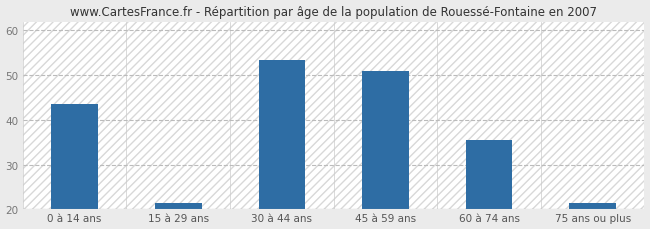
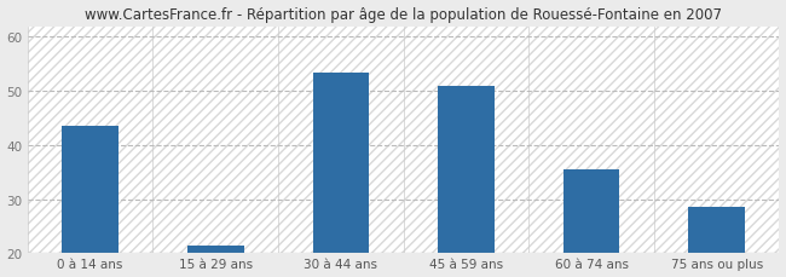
75 ans ou plus: 21.5 -> 28.5
